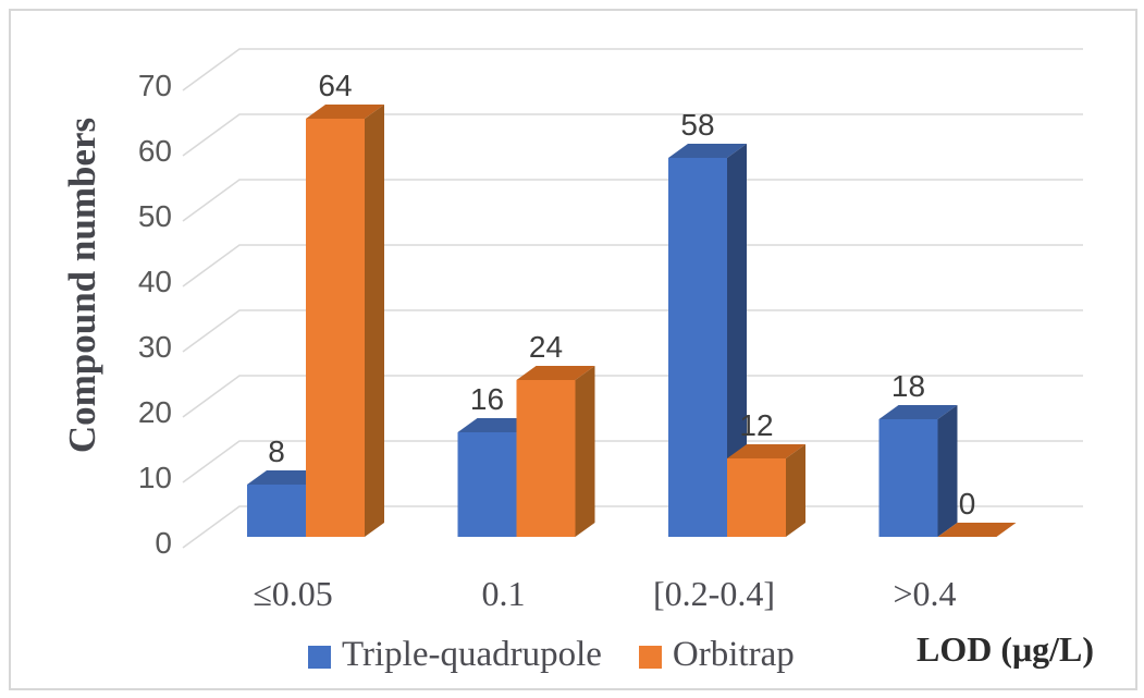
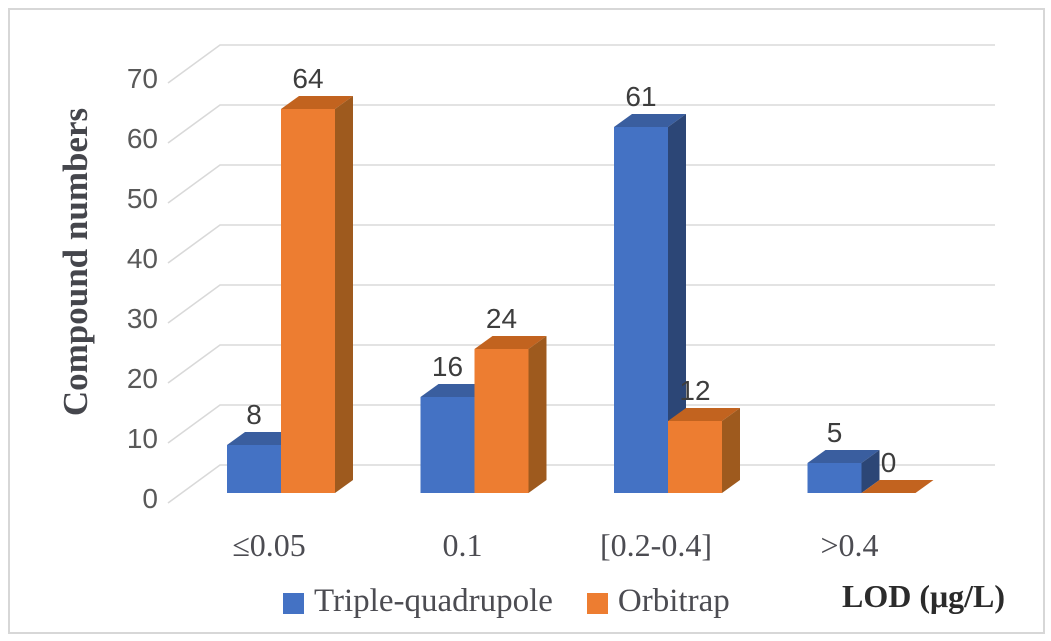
Triple-quadrupole/[0.2-0.4]: 58 -> 61
Triple-quadrupole/>0.4: 18 -> 5
